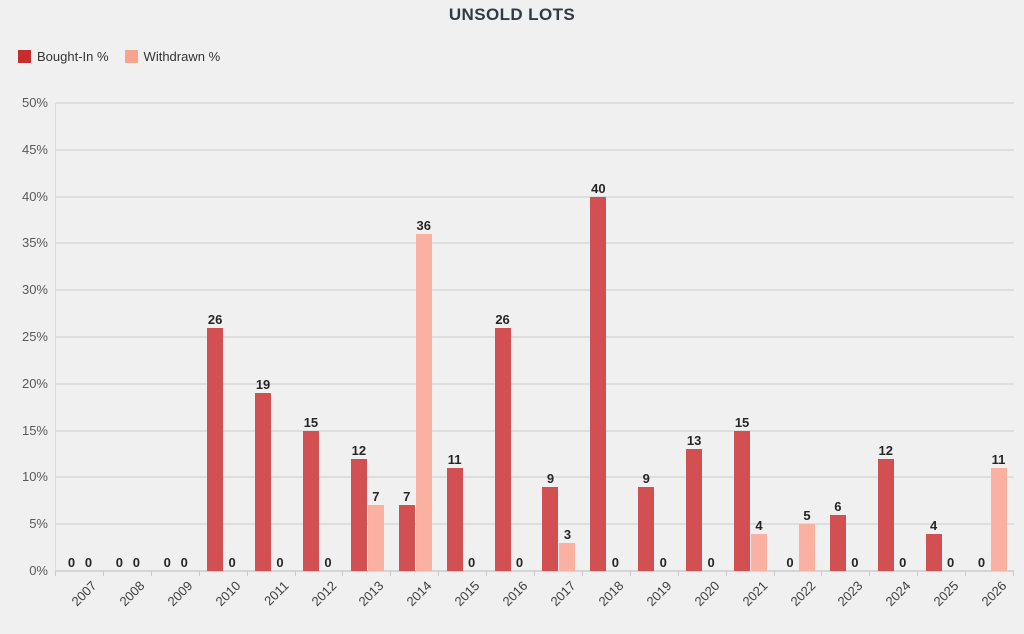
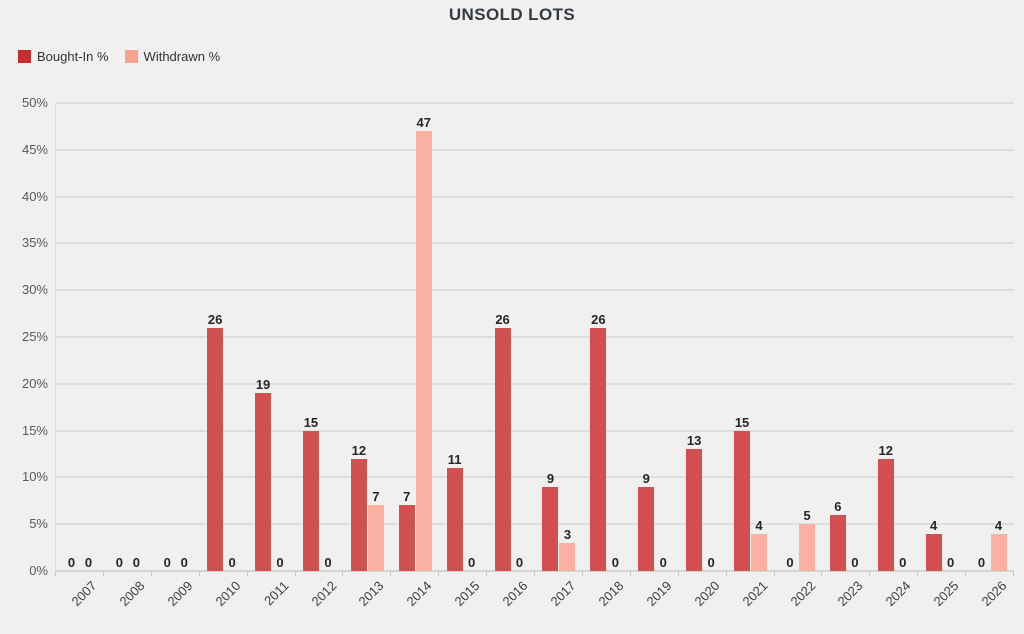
Withdrawn %/2014: 36 -> 47
Bought-In %/2018: 40 -> 26
Withdrawn %/2026: 11 -> 4
